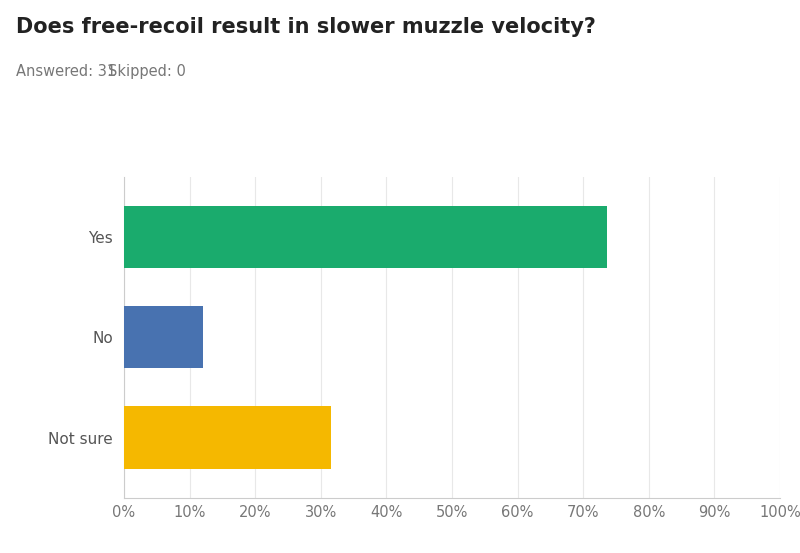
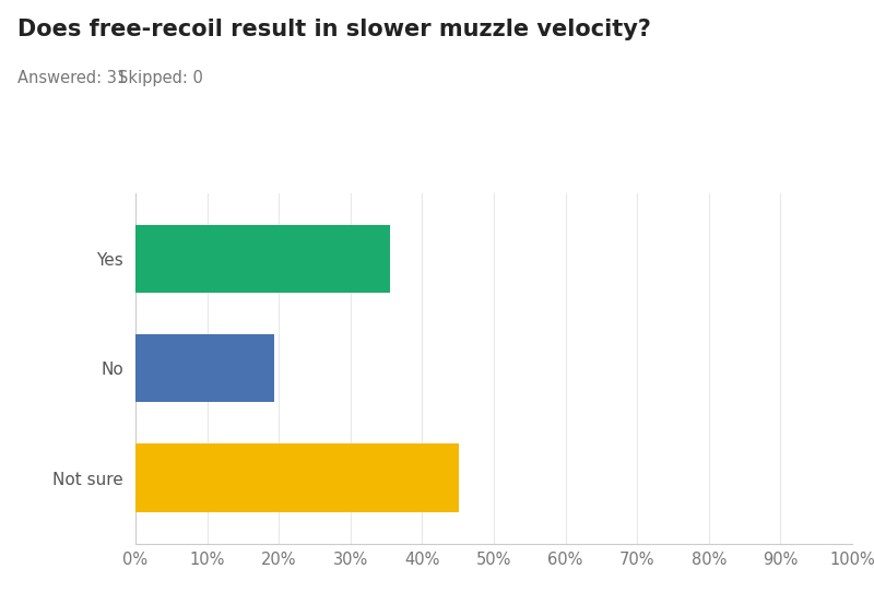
Yes: 73.6% -> 35.5%
No: 12.0% -> 19.4%
Not sure: 31.6% -> 45.2%
